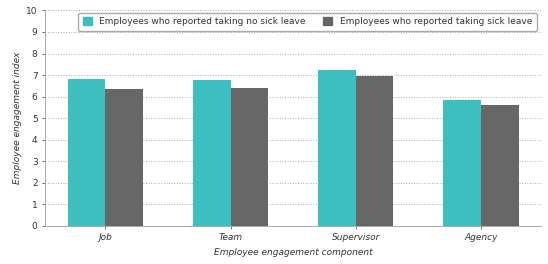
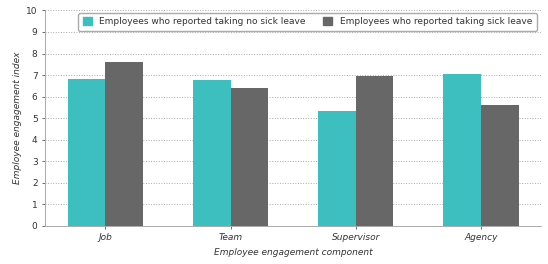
Employees who reported taking sick leave/Job: 6.35 -> 7.60
Employees who reported taking no sick leave/Supervisor: 7.25 -> 5.35
Employees who reported taking no sick leave/Agency: 5.85 -> 7.05
